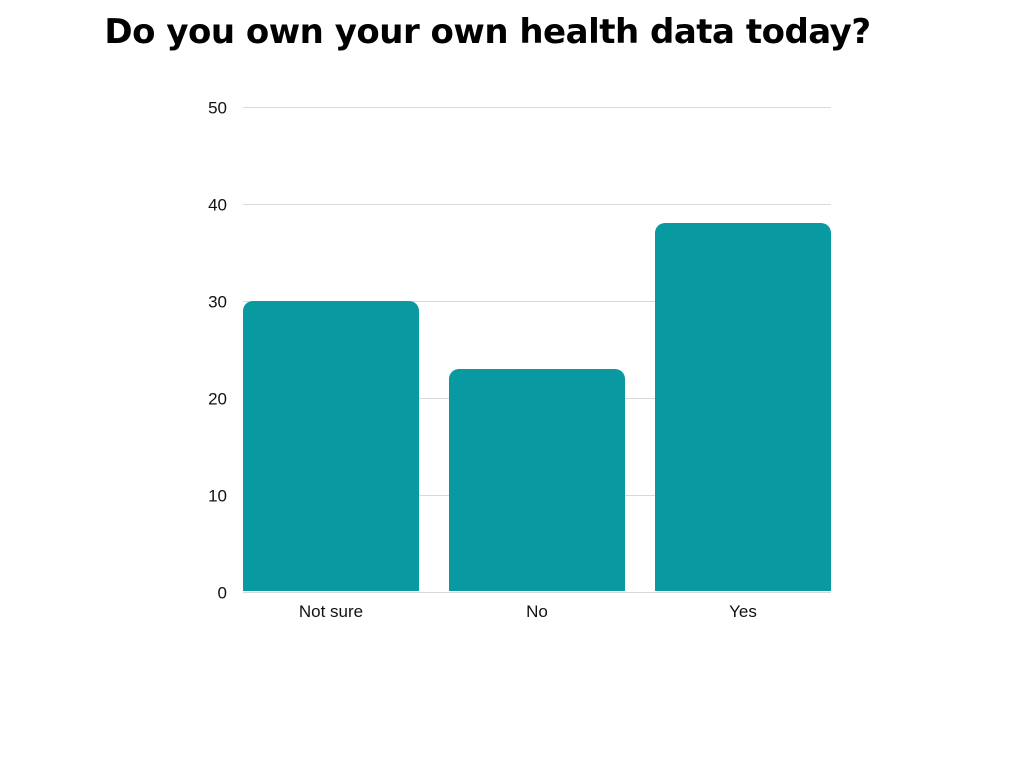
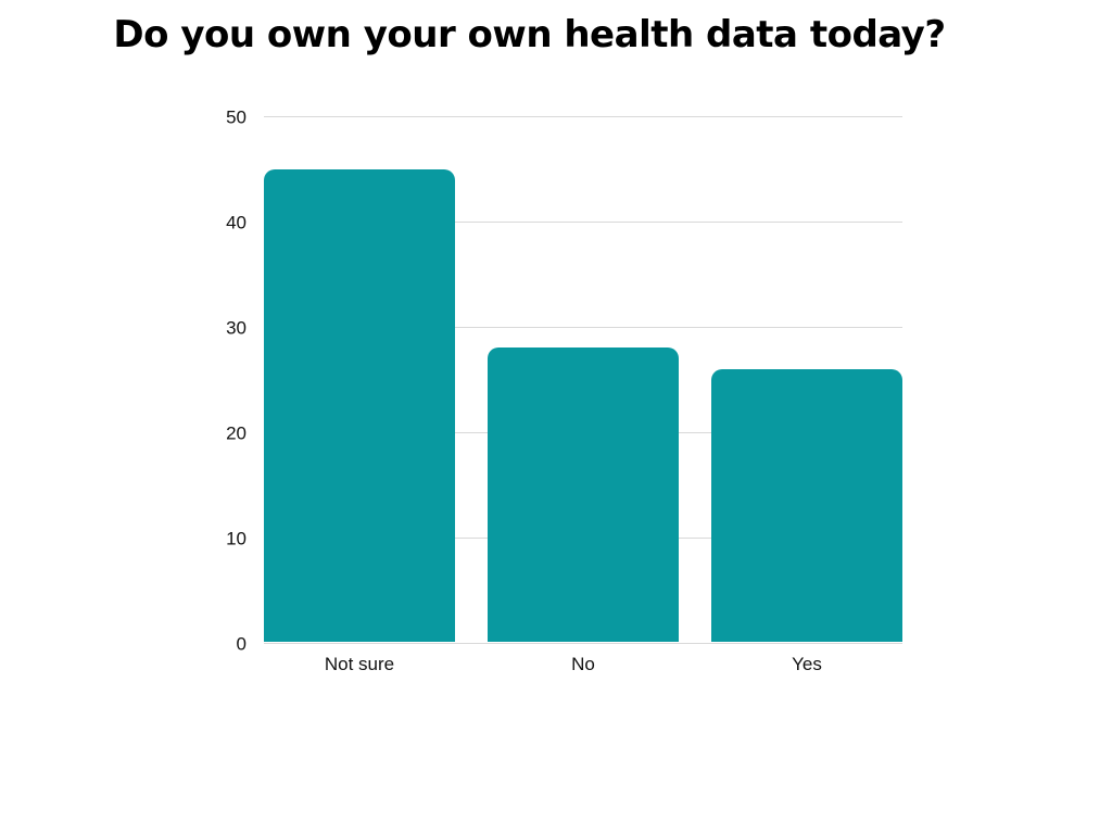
Not sure: 30 -> 45
No: 23 -> 28
Yes: 38 -> 26
